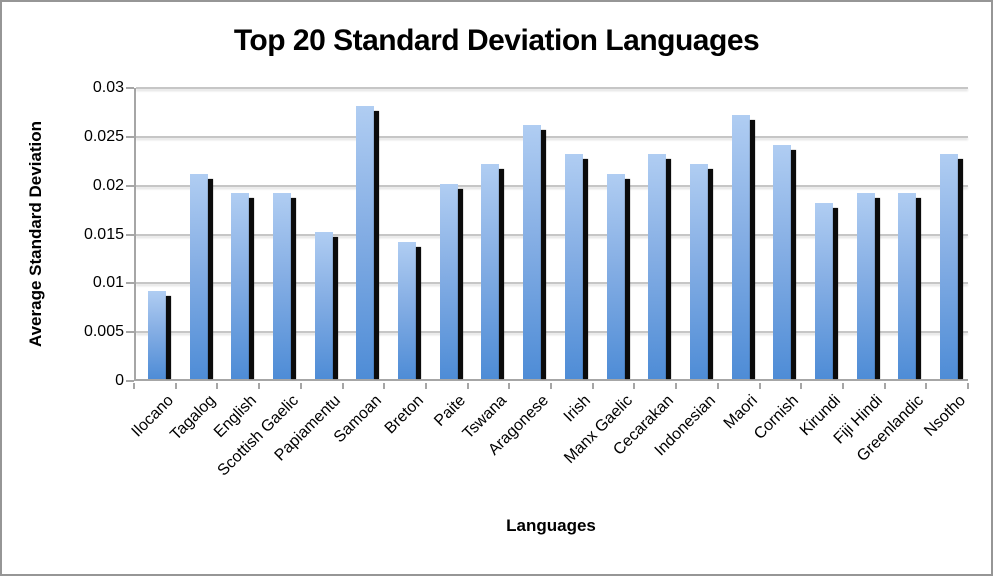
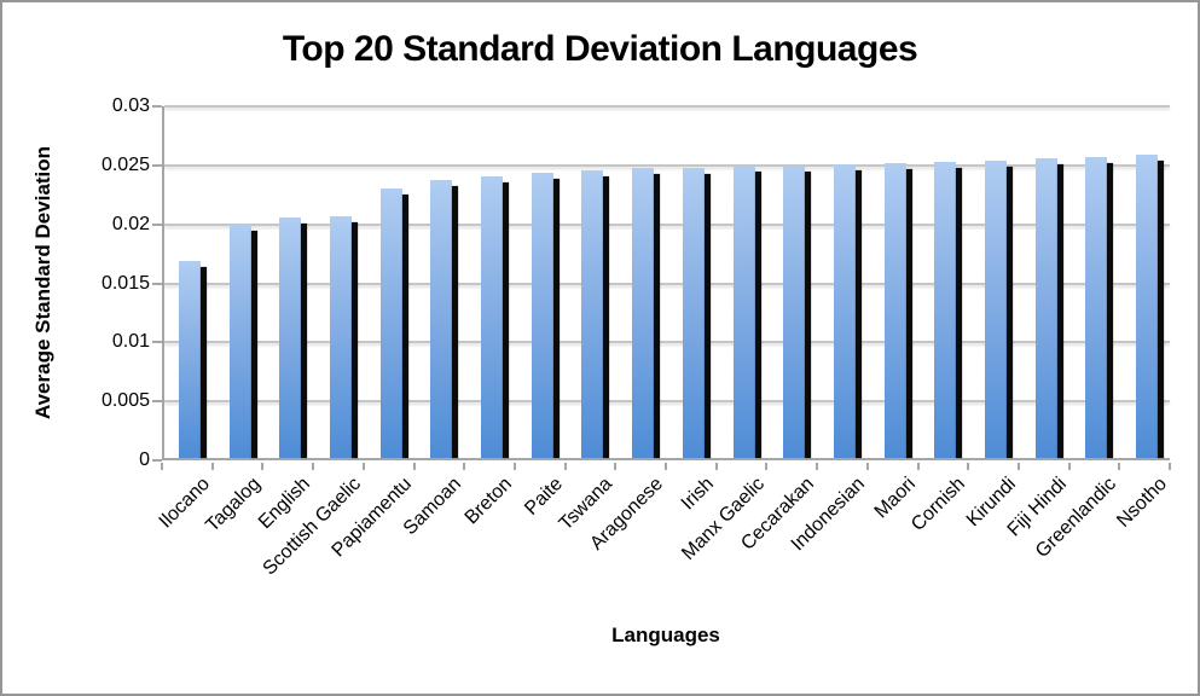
Ilocano: 0.009 -> 0.017
Tagalog: 0.021 -> 0.020
English: 0.019 -> 0.020
Scottish Gaelic: 0.019 -> 0.021
Papiamentu: 0.015 -> 0.023
Samoan: 0.028 -> 0.024
Breton: 0.014 -> 0.024
Paite: 0.020 -> 0.024
Tswana: 0.022 -> 0.024
Aragonese: 0.026 -> 0.025
Irish: 0.023 -> 0.025
Manx Gaelic: 0.021 -> 0.025
Cecarakan: 0.023 -> 0.025
Indonesian: 0.022 -> 0.025
Maori: 0.027 -> 0.025
Cornish: 0.024 -> 0.025
Kirundi: 0.018 -> 0.025
Fiji Hindi: 0.019 -> 0.025
Greenlandic: 0.019 -> 0.025
Nsotho: 0.023 -> 0.026
